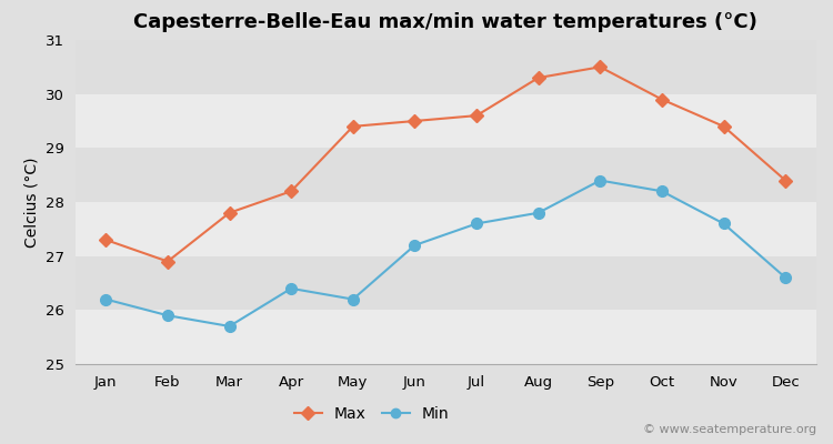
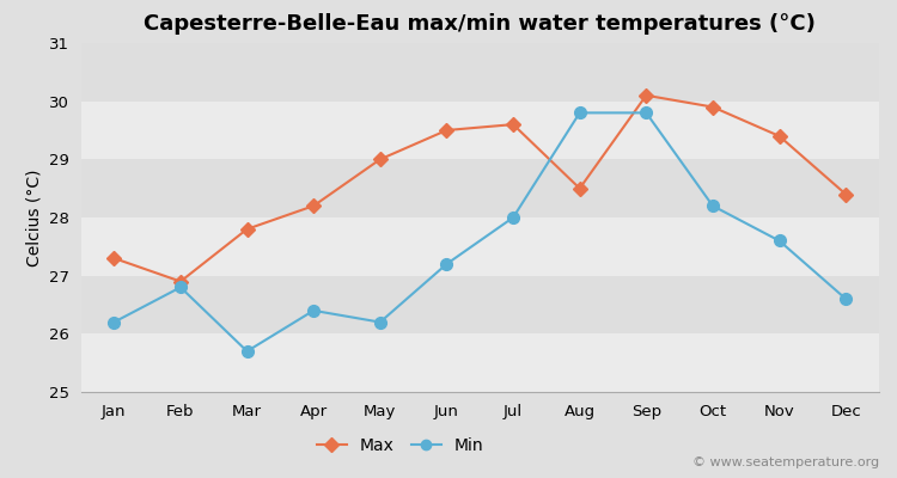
Min/Feb: 25.9 -> 26.8
Max/May: 29.4 -> 29.0
Min/Jul: 27.6 -> 28.0
Max/Aug: 30.3 -> 28.5
Min/Aug: 27.8 -> 29.8
Max/Sep: 30.5 -> 30.1
Min/Sep: 28.4 -> 29.8
